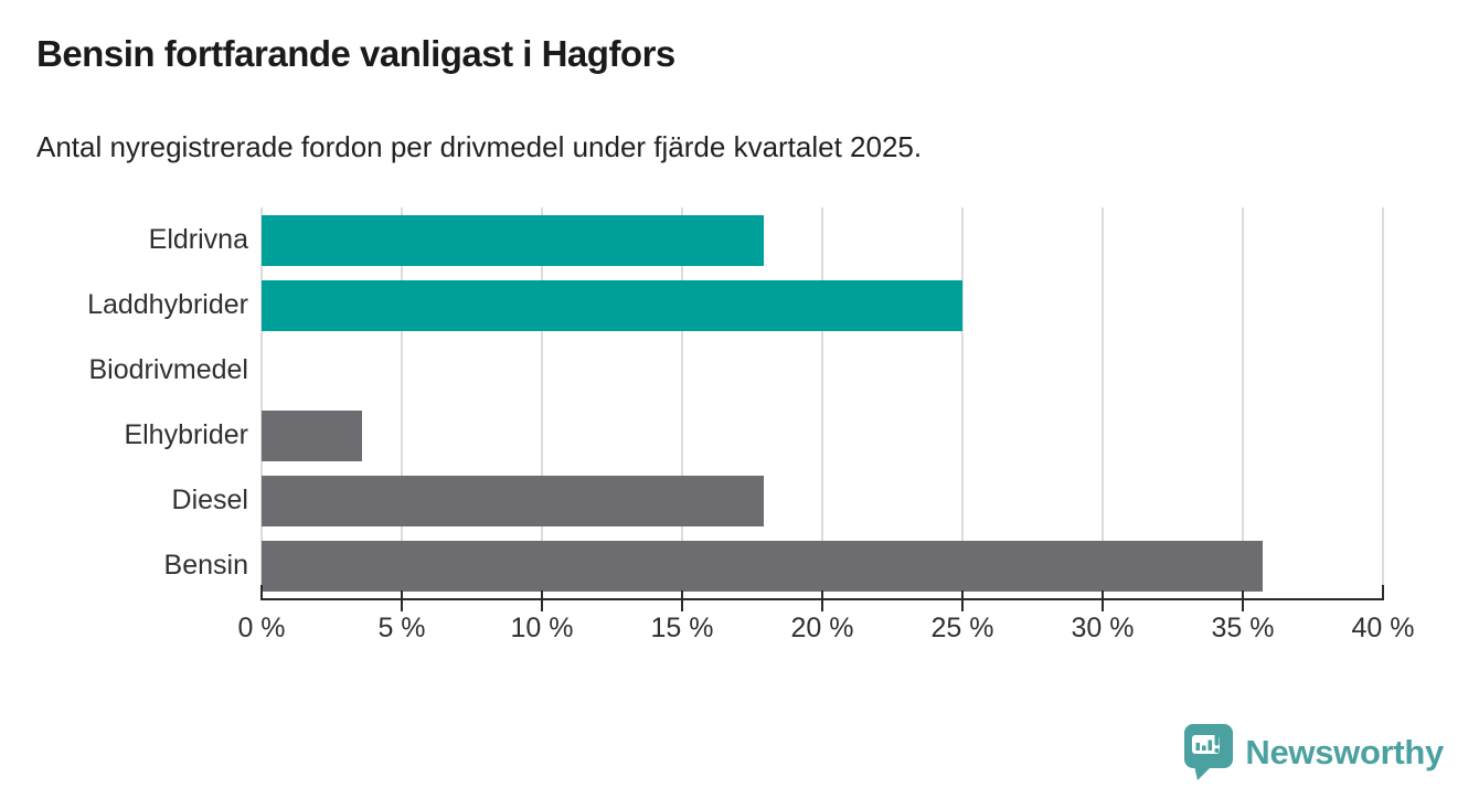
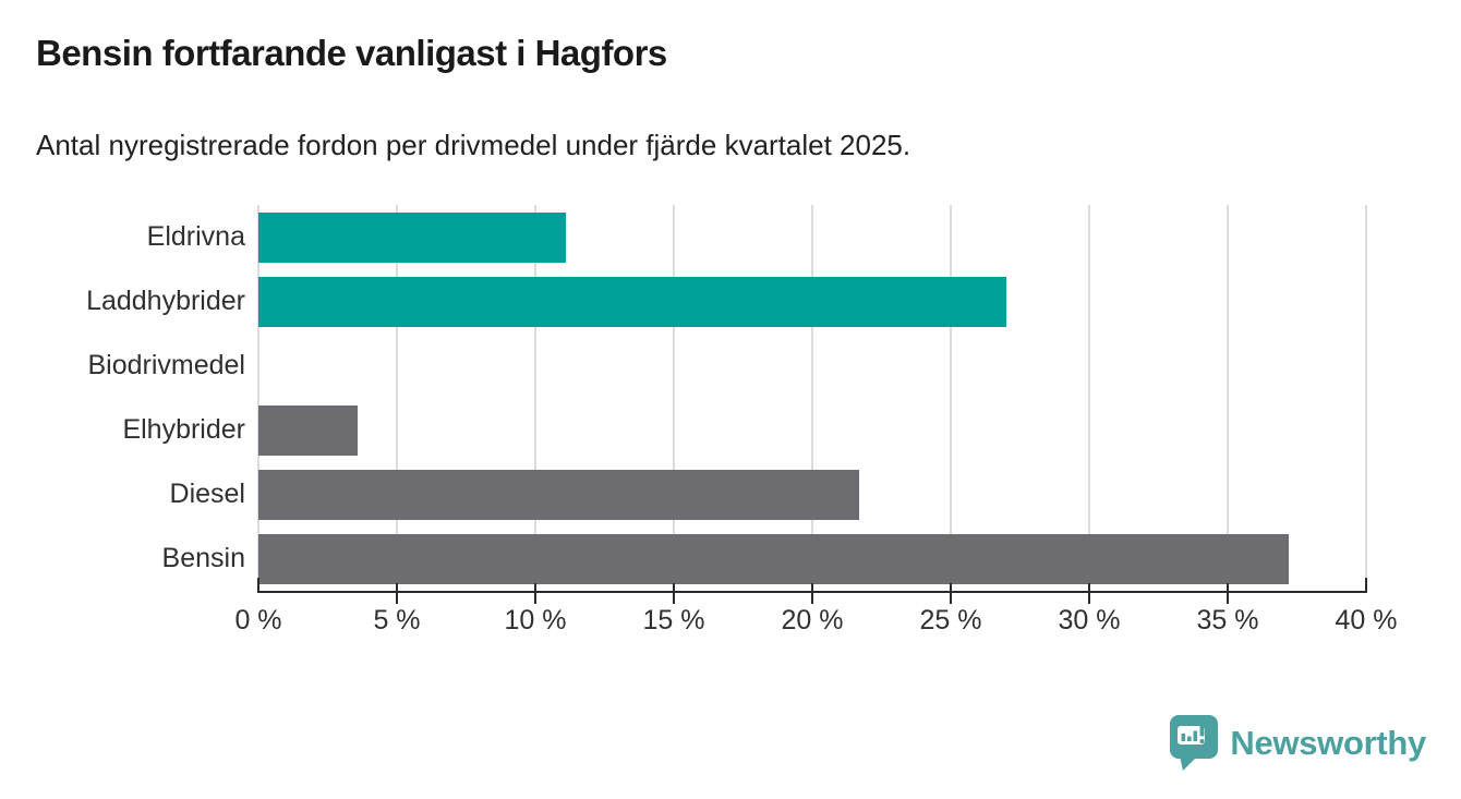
Eldrivna: 17.9% -> 11.1%
Laddhybrider: 25.0% -> 27.0%
Diesel: 17.9% -> 21.7%
Bensin: 35.7% -> 37.2%
